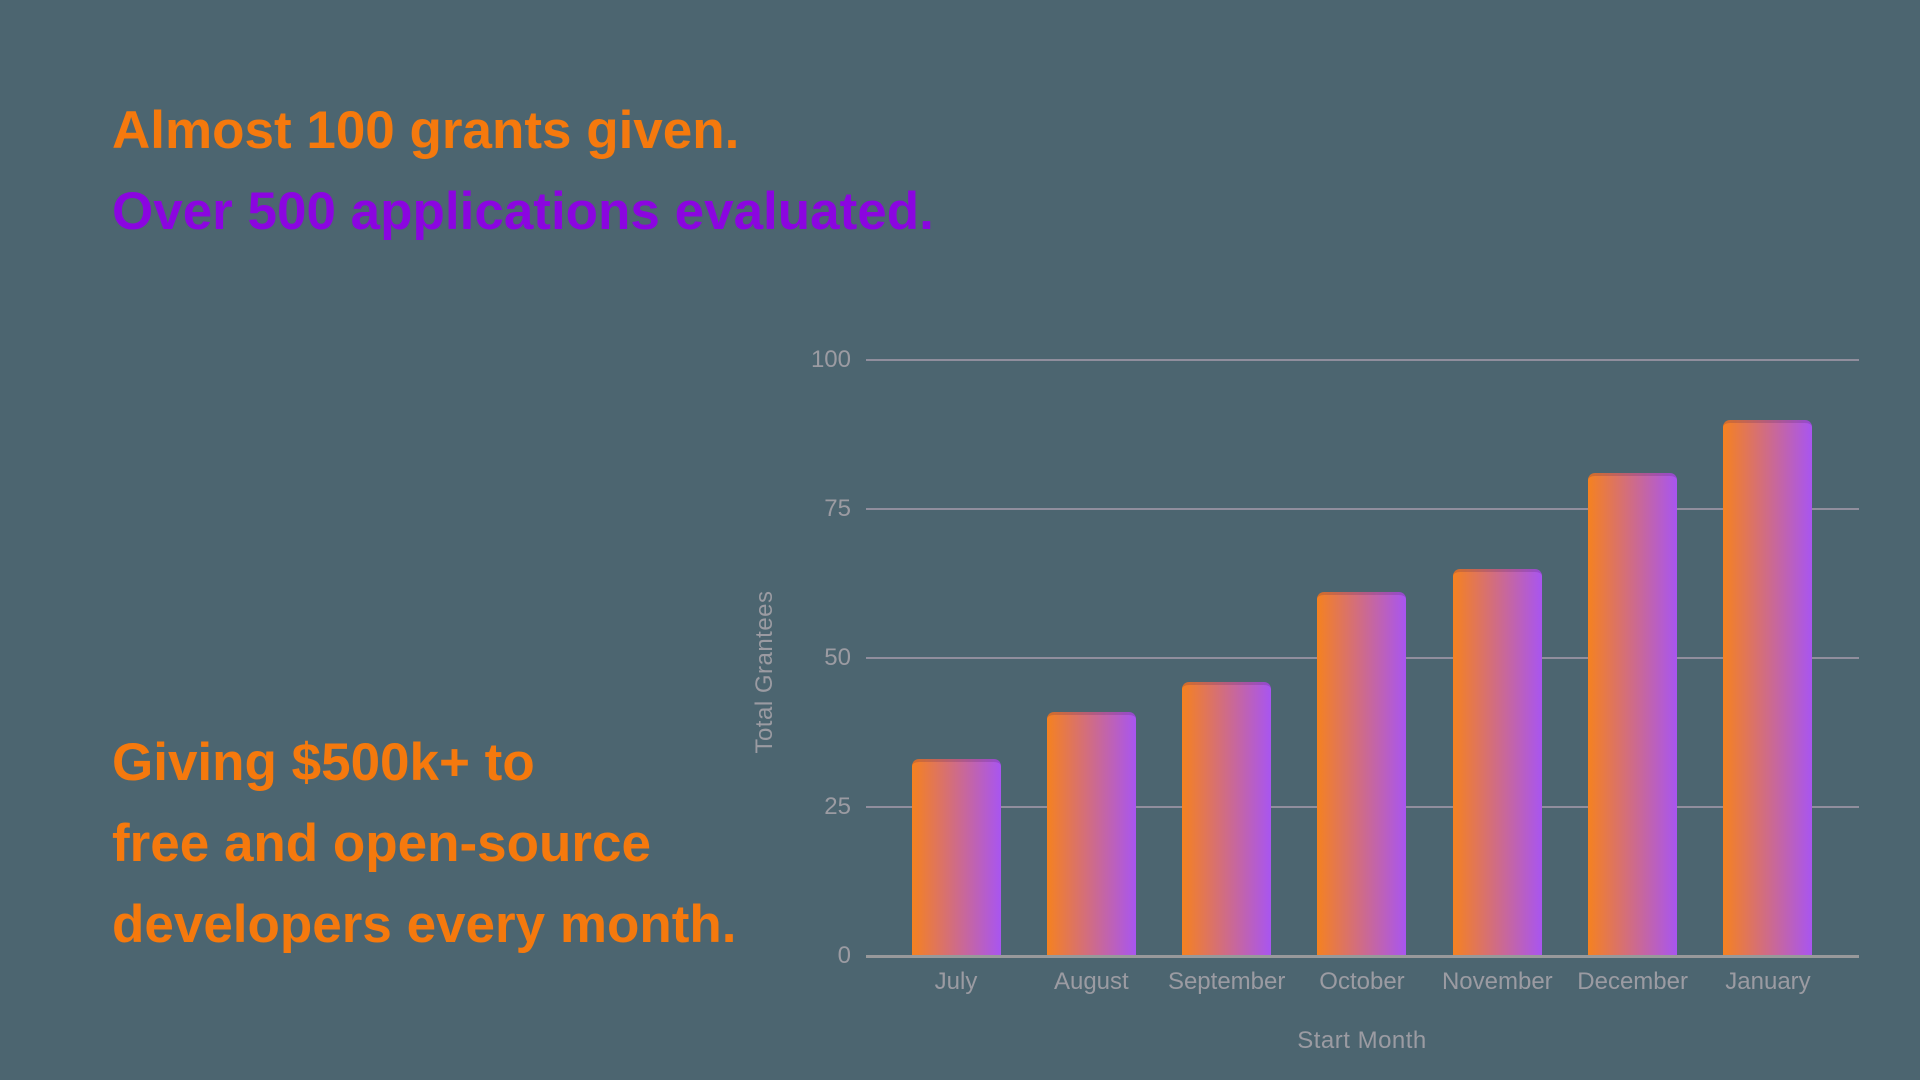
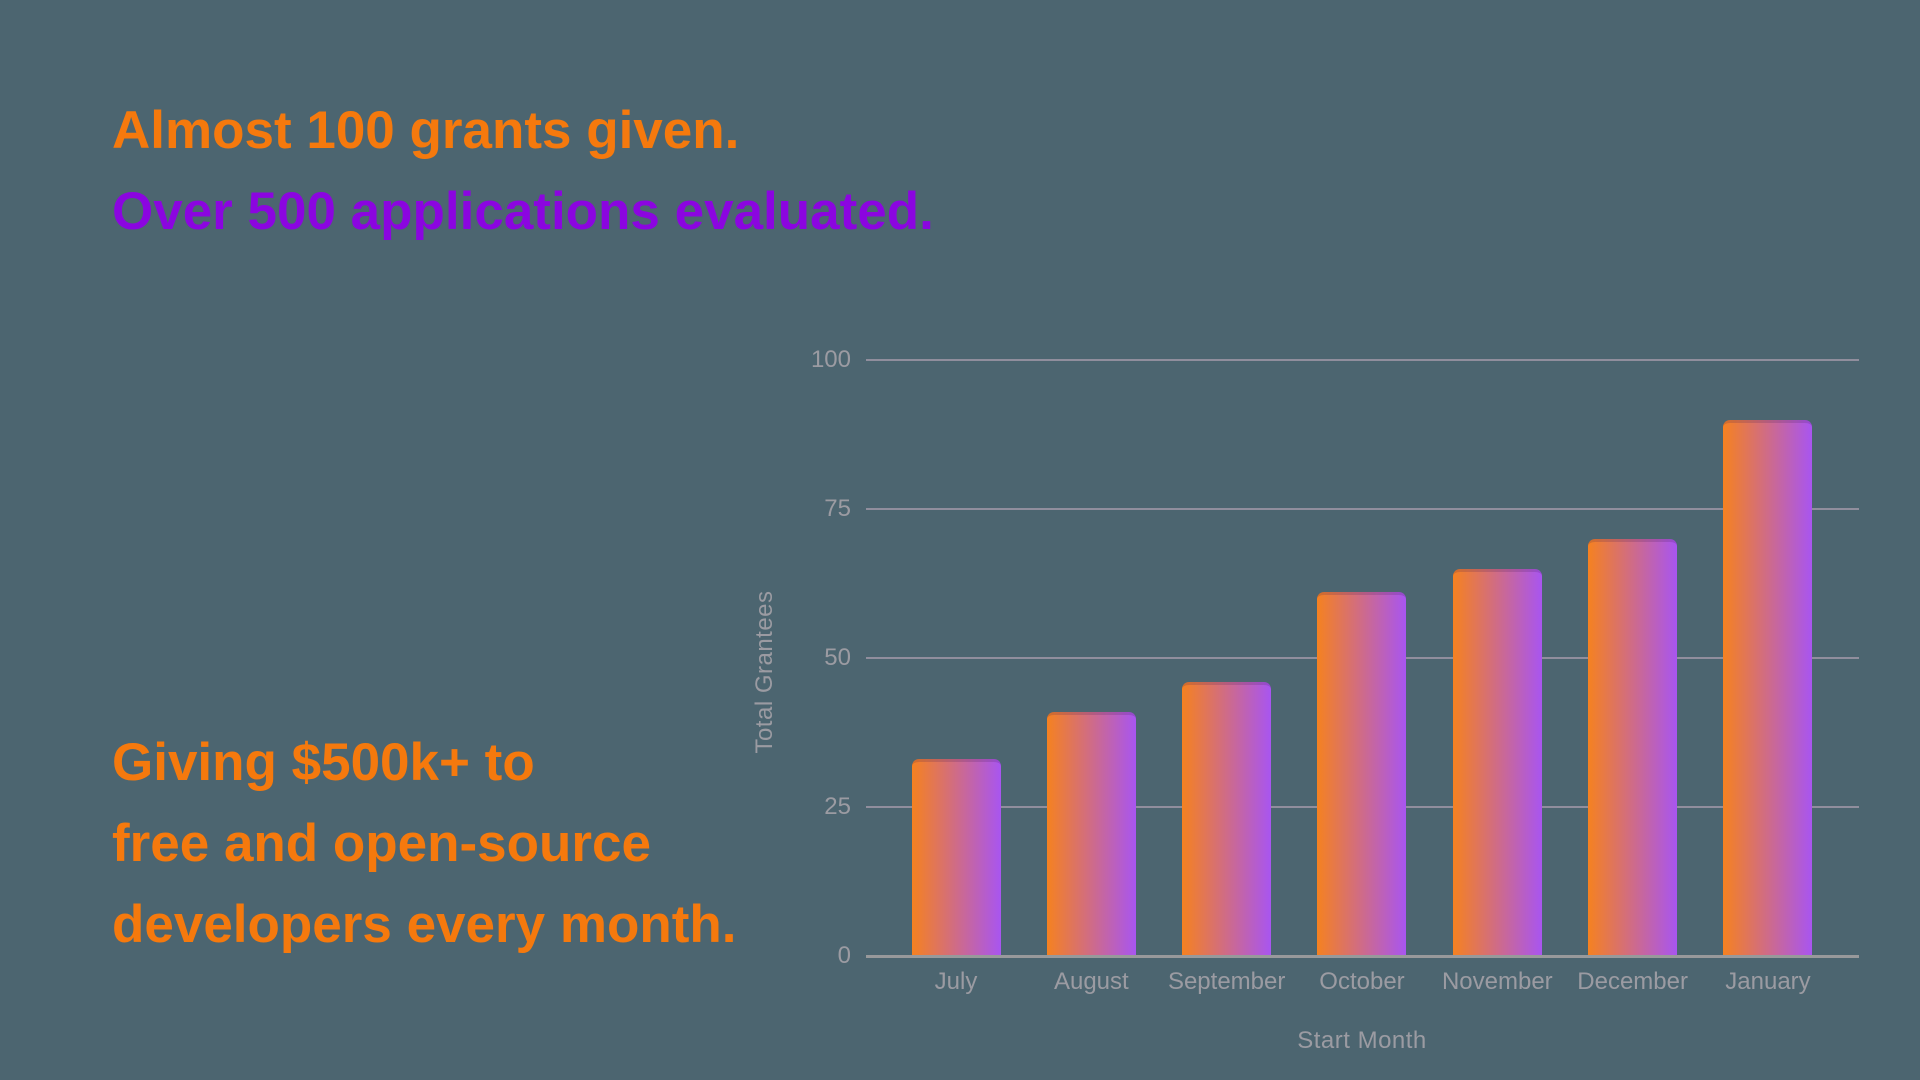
December: 81 -> 70
